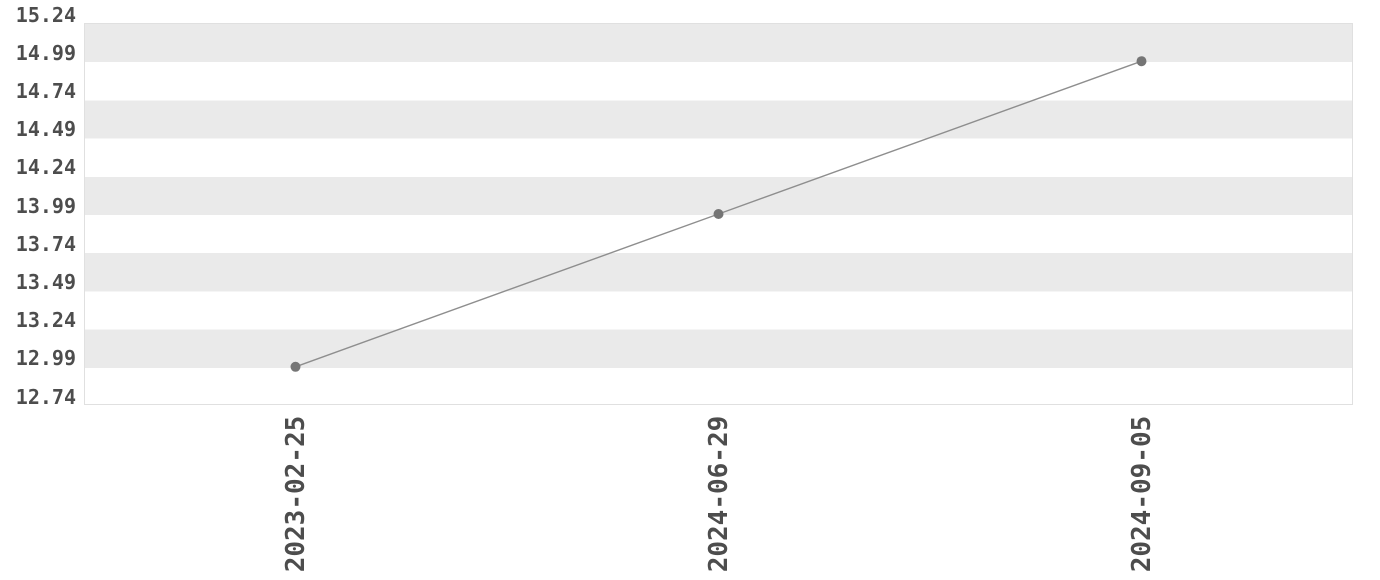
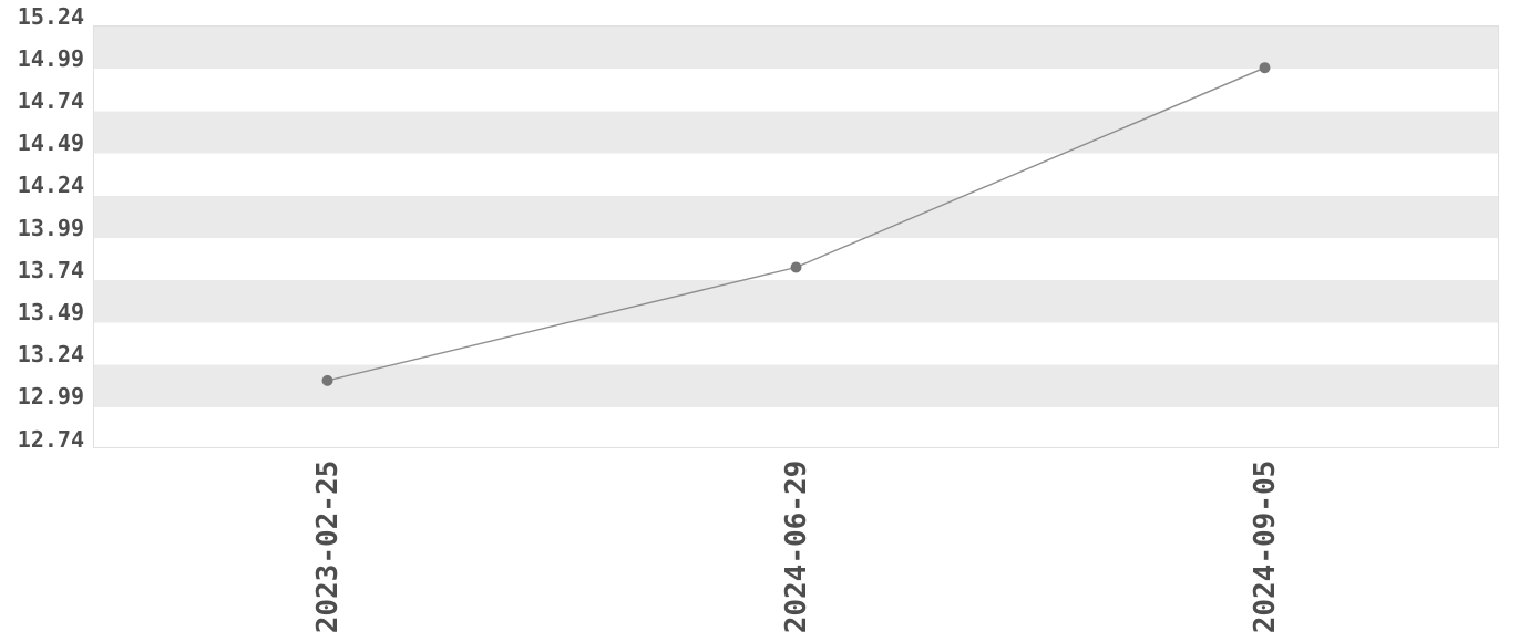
2023-02-25: 12.99 -> 13.14
2024-06-29: 13.99 -> 13.81
